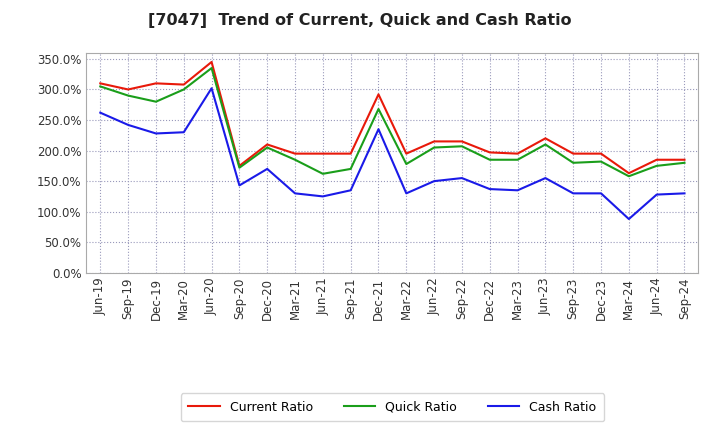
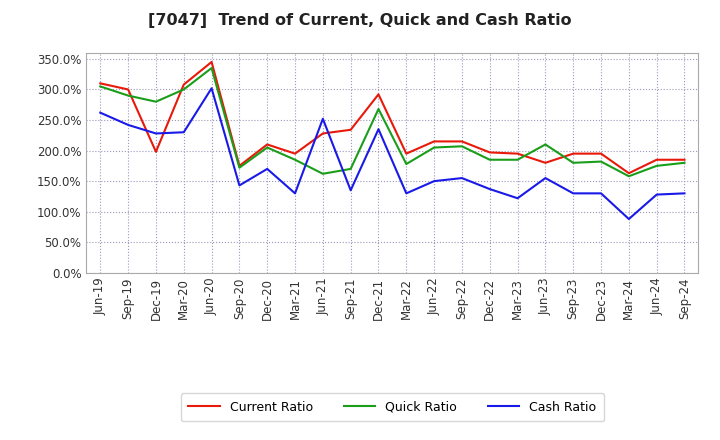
Current Ratio/Dec-19: 310% -> 198%
Current Ratio/Jun-21: 195% -> 228%
Cash Ratio/Jun-21: 125% -> 252%
Current Ratio/Sep-21: 195% -> 234%
Cash Ratio/Mar-23: 135% -> 122%
Current Ratio/Jun-23: 220% -> 180%
